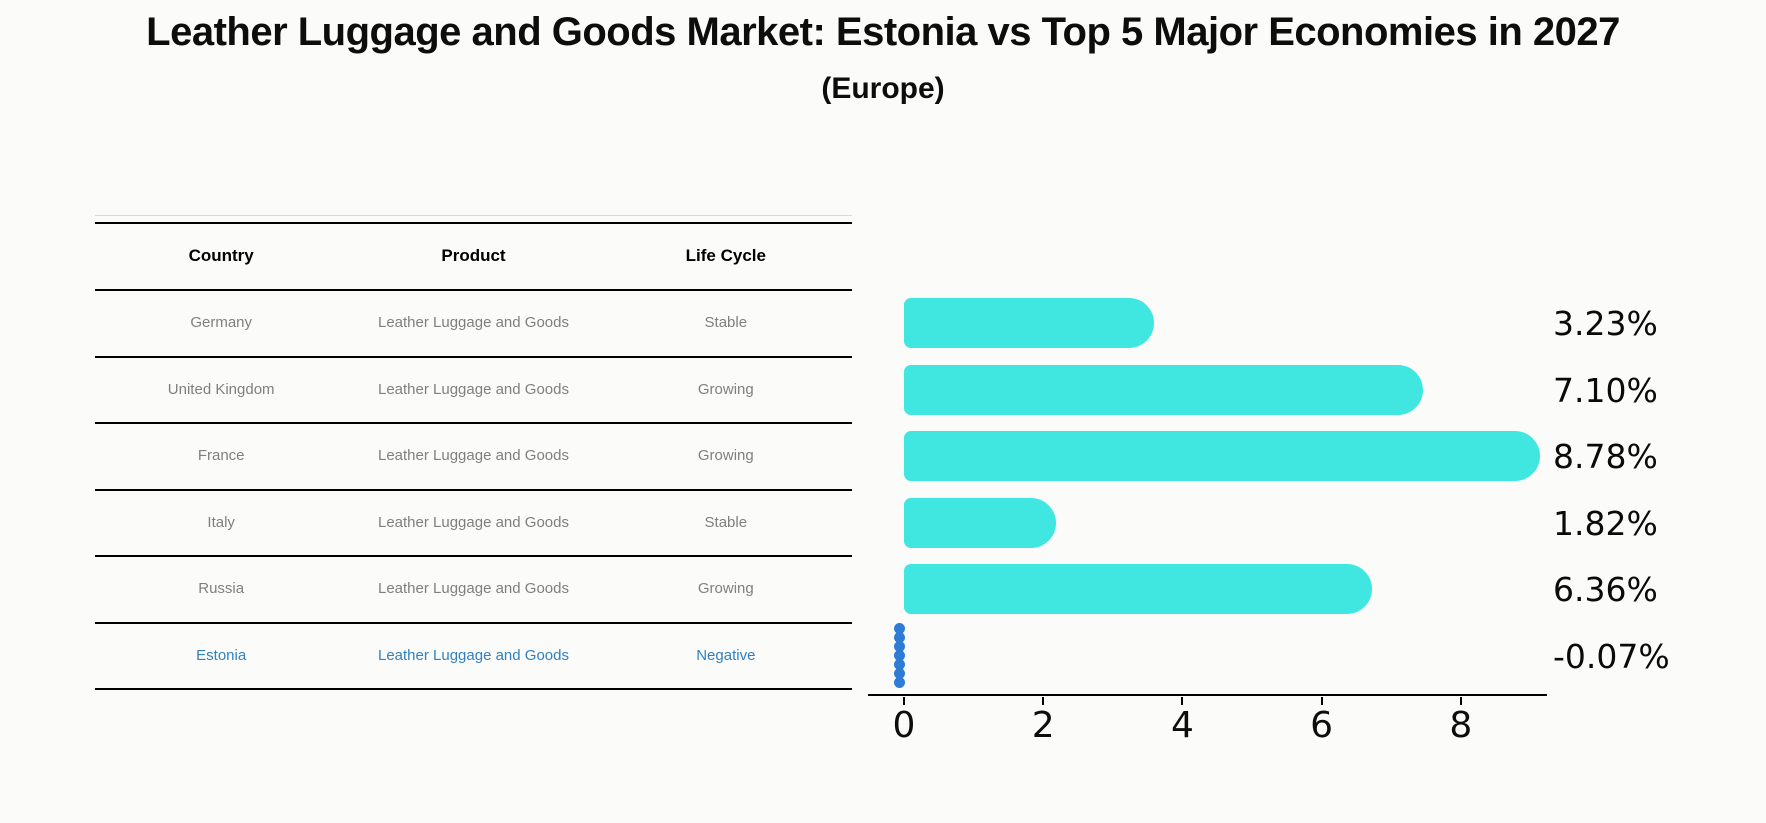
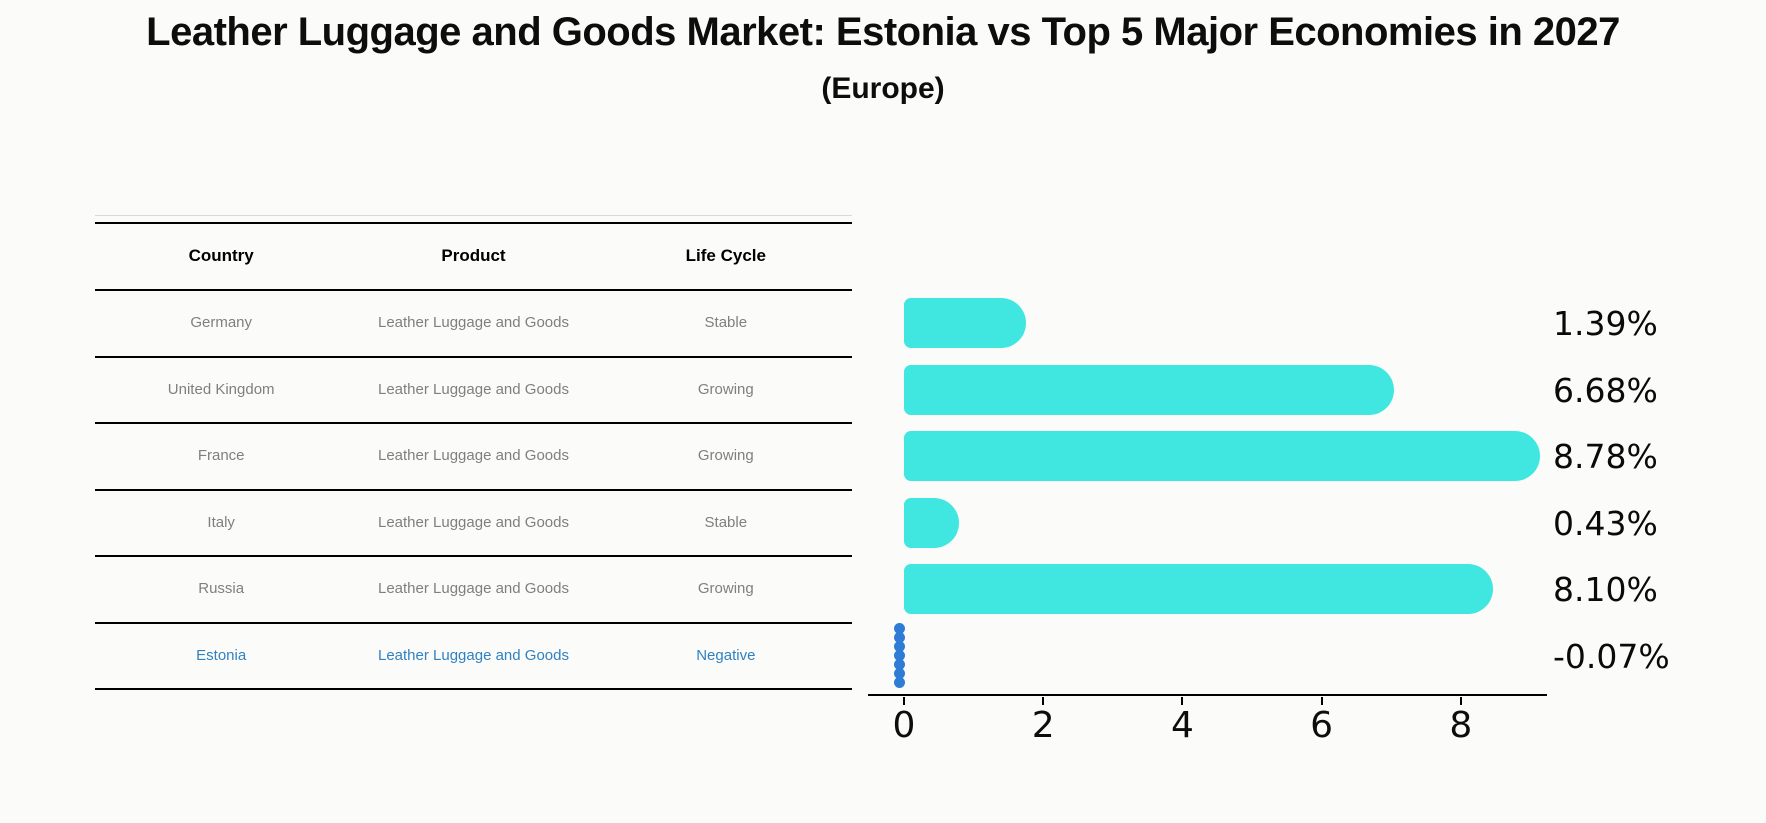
Germany: 3.23% -> 1.39%
United Kingdom: 7.10% -> 6.68%
Italy: 1.82% -> 0.43%
Russia: 6.36% -> 8.10%
